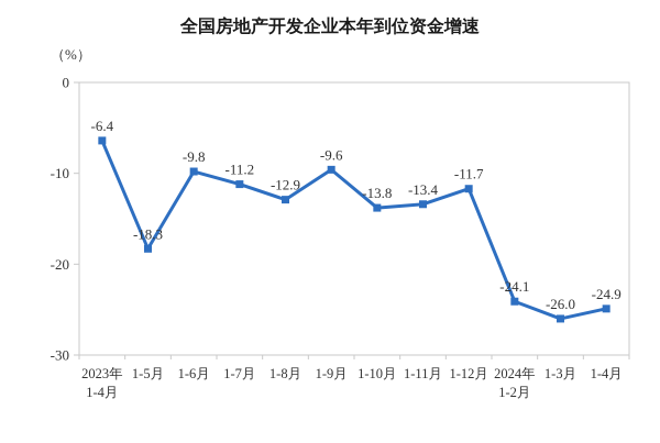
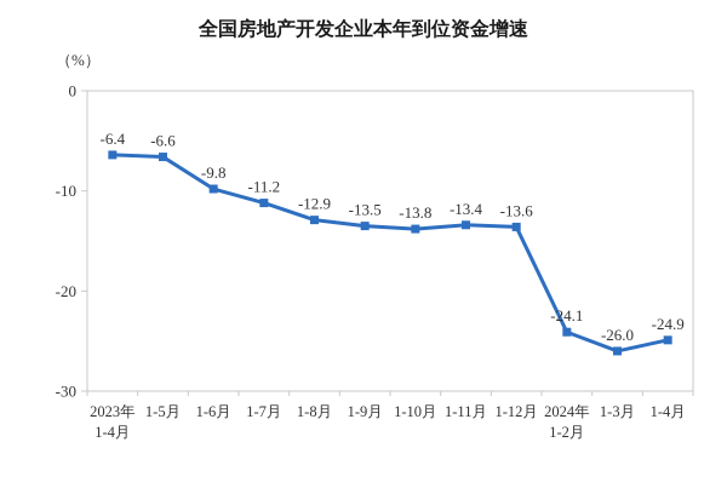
1-5月: -18.3 -> -6.6
1-9月: -9.6 -> -13.5
1-12月: -11.7 -> -13.6
